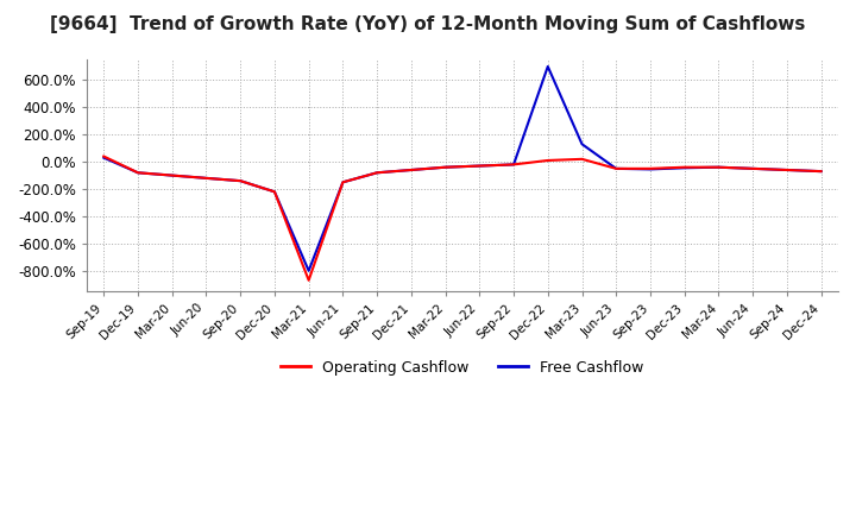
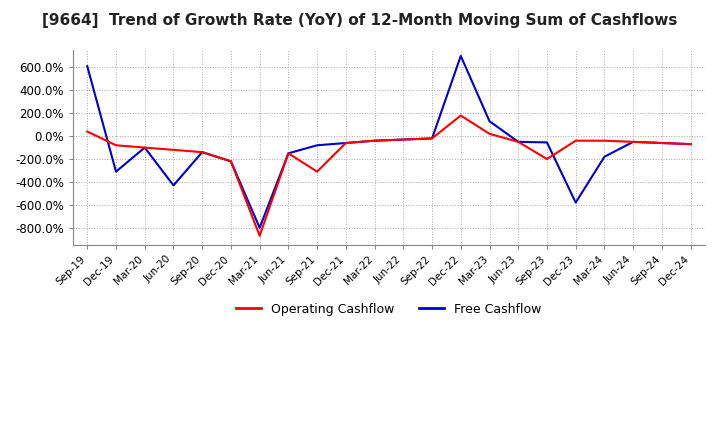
Free Cashflow/Sep-19: 30% -> 610%
Free Cashflow/Dec-19: -80% -> -310%
Free Cashflow/Jun-20: -120% -> -430%
Operating Cashflow/Sep-21: -80% -> -310%
Operating Cashflow/Dec-22: 10% -> 180%
Operating Cashflow/Sep-23: -50% -> -200%
Free Cashflow/Dec-23: -40% -> -580%
Free Cashflow/Mar-24: -40% -> -180%
